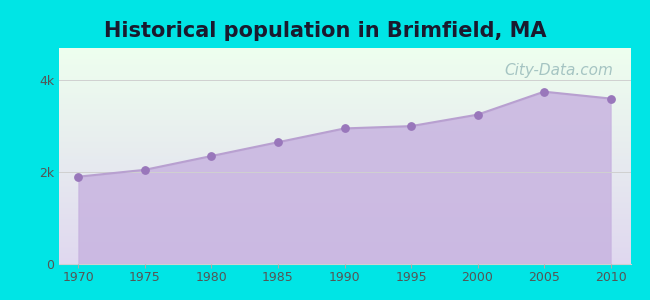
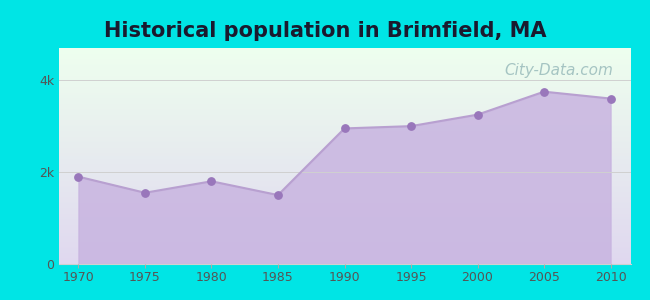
1975: 2.05k -> 1.55k
1980: 2.35k -> 1.80k
1985: 2.65k -> 1.50k
